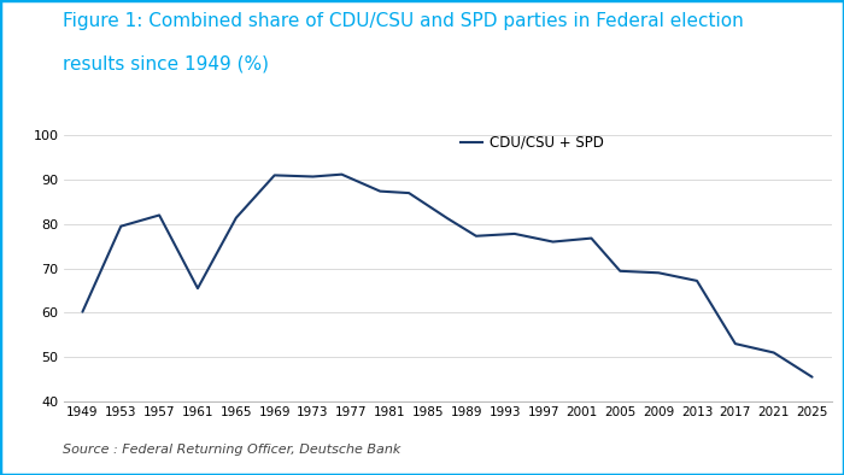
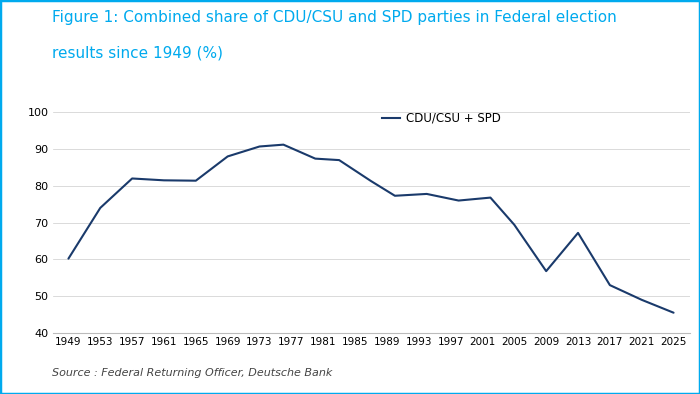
1953: 79.5 -> 74.0
1961: 65.5 -> 81.5
1969: 91.0 -> 88.0
2009: 69.0 -> 56.8
2021: 51.0 -> 49.0
